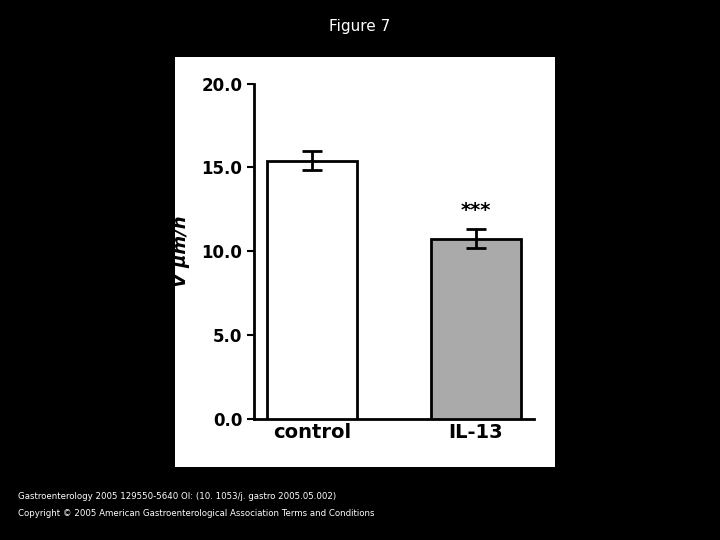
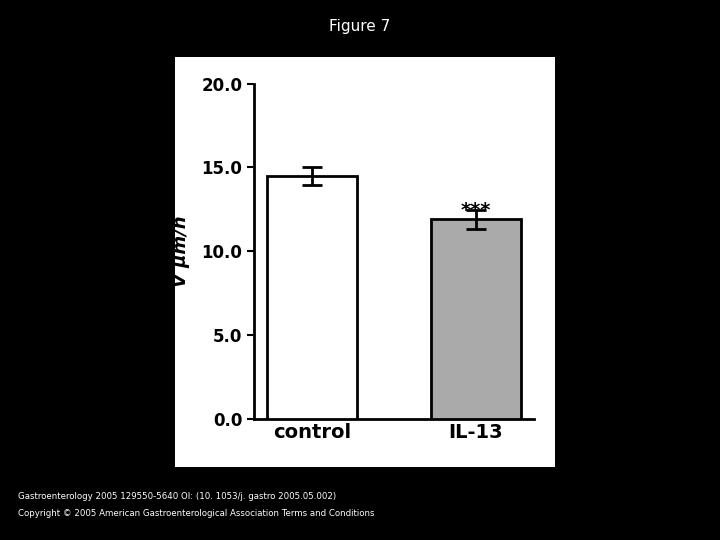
control: 15.4 -> 14.5
IL-13: 10.8 -> 11.9
